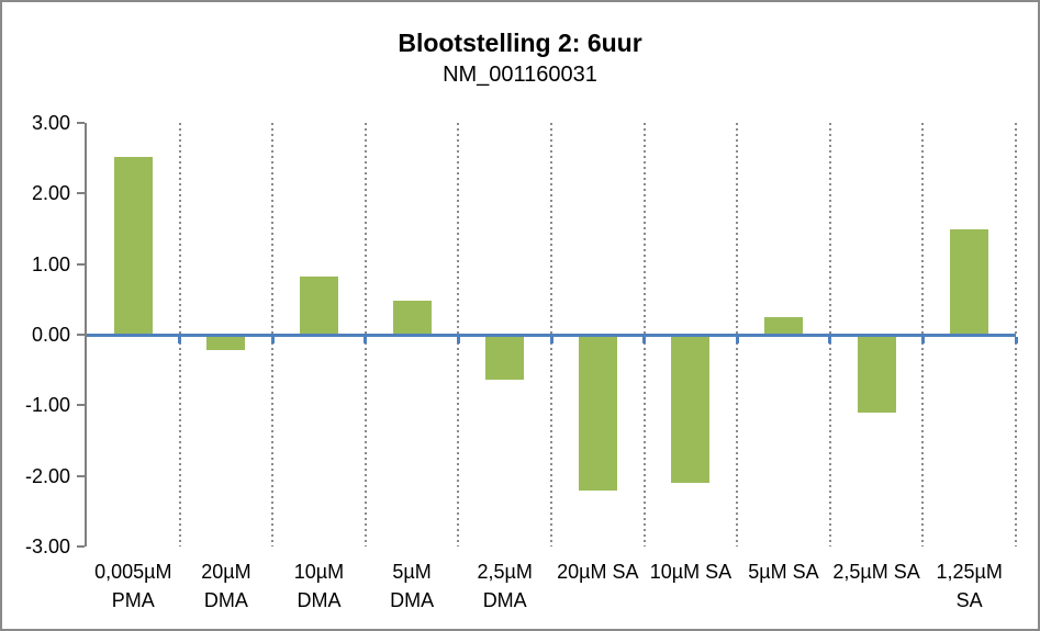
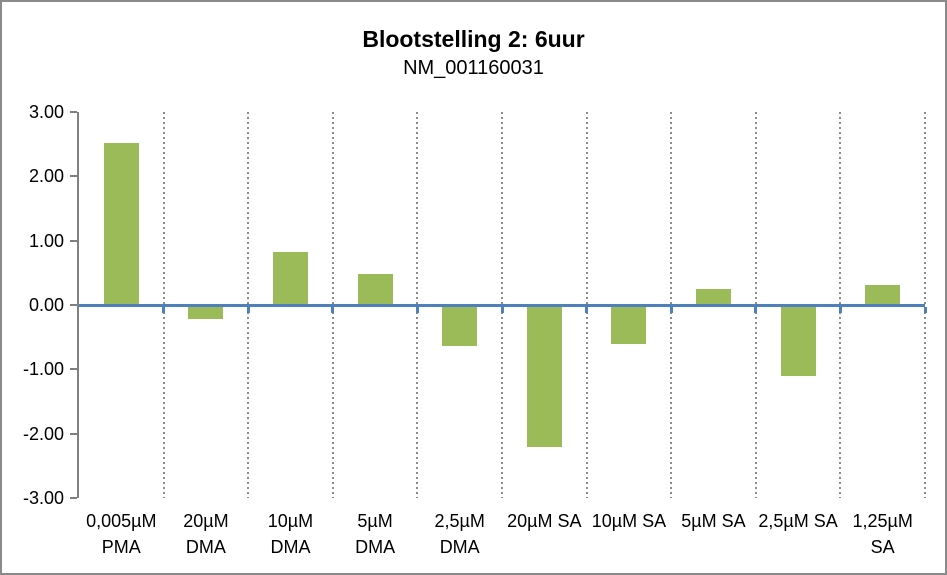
10µM SA: -2.1 -> -0.6
1,25µM SA: 1.5 -> 0.3
